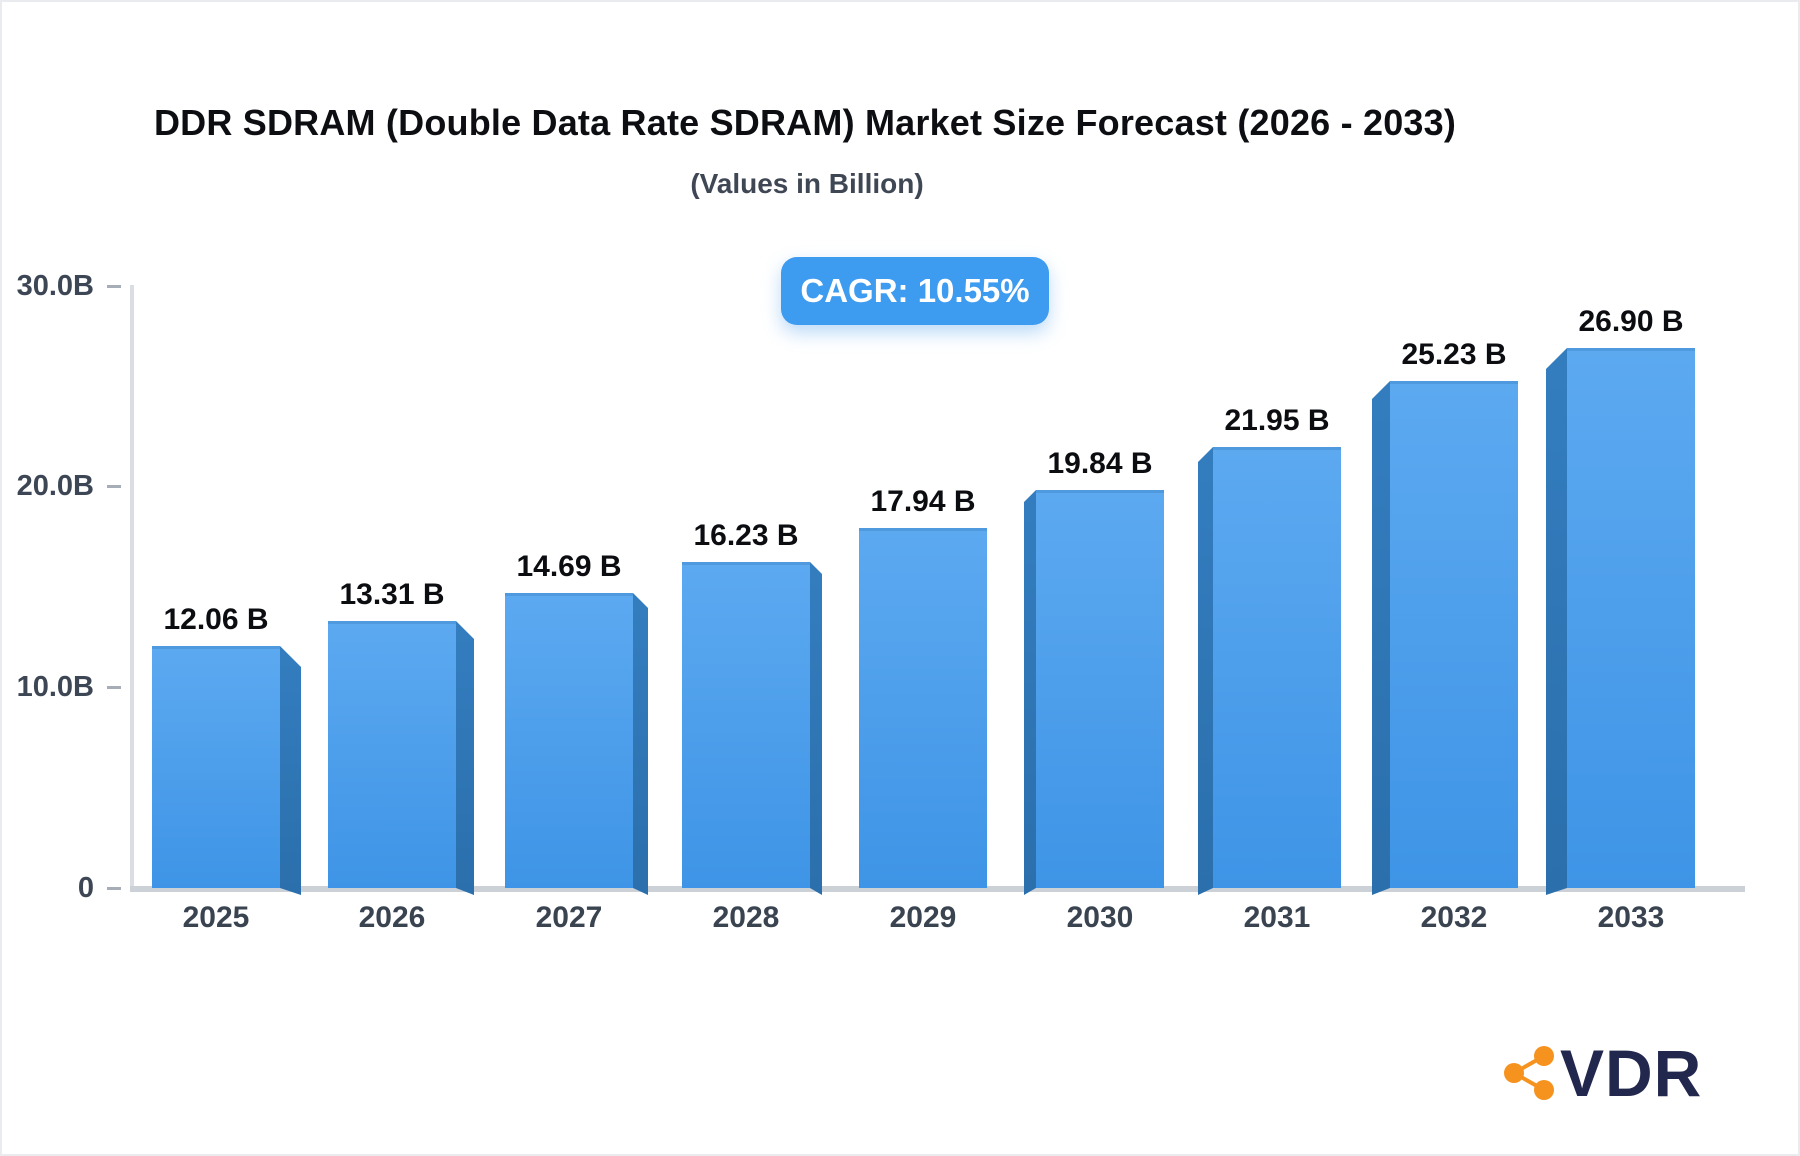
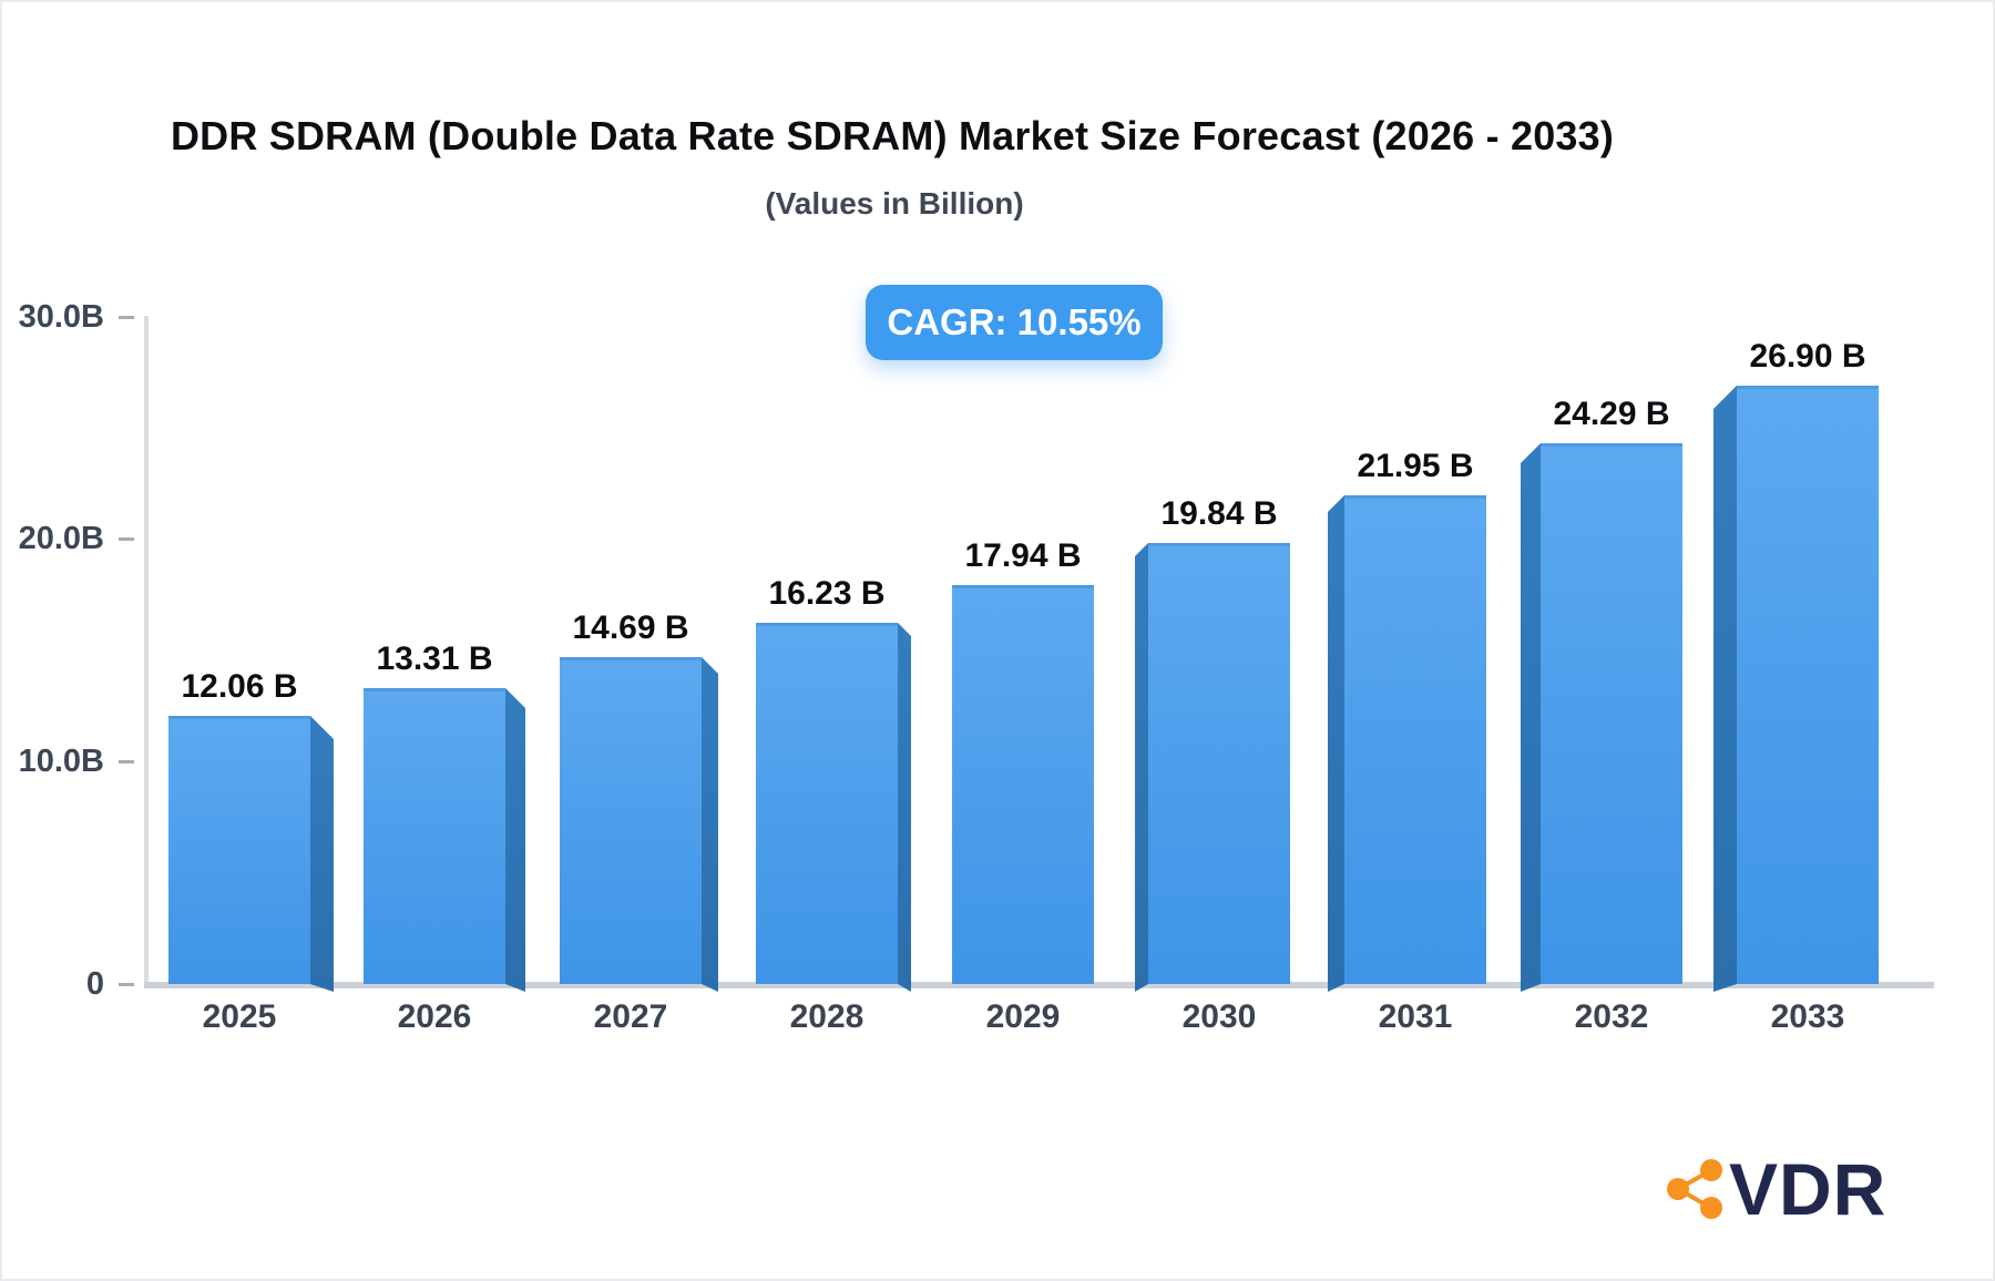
2032: 25.23 -> 24.29
